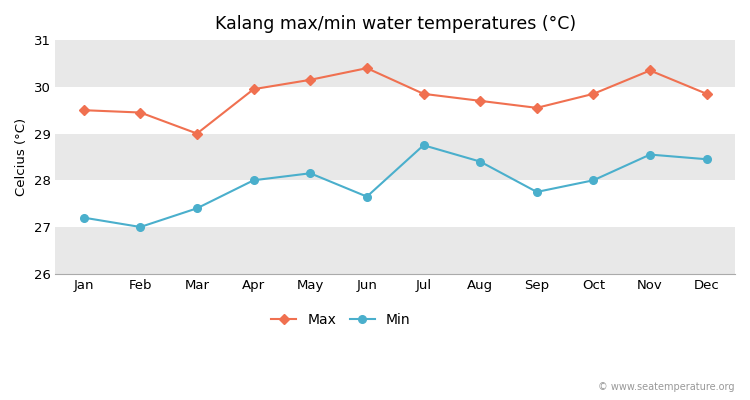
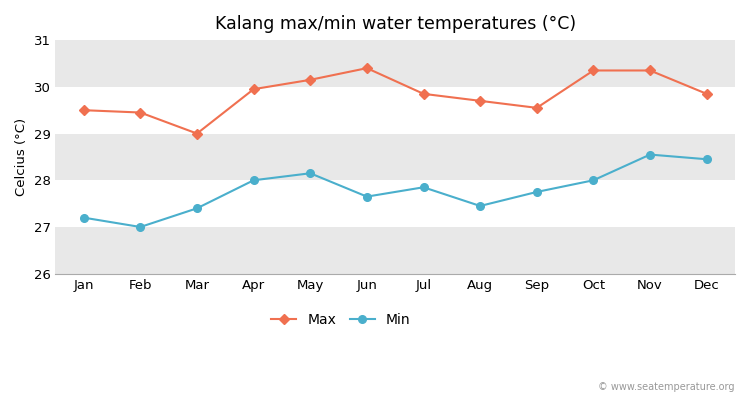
Min/Jul: 28.75 -> 27.85
Min/Aug: 28.40 -> 27.45
Max/Oct: 29.85 -> 30.35
